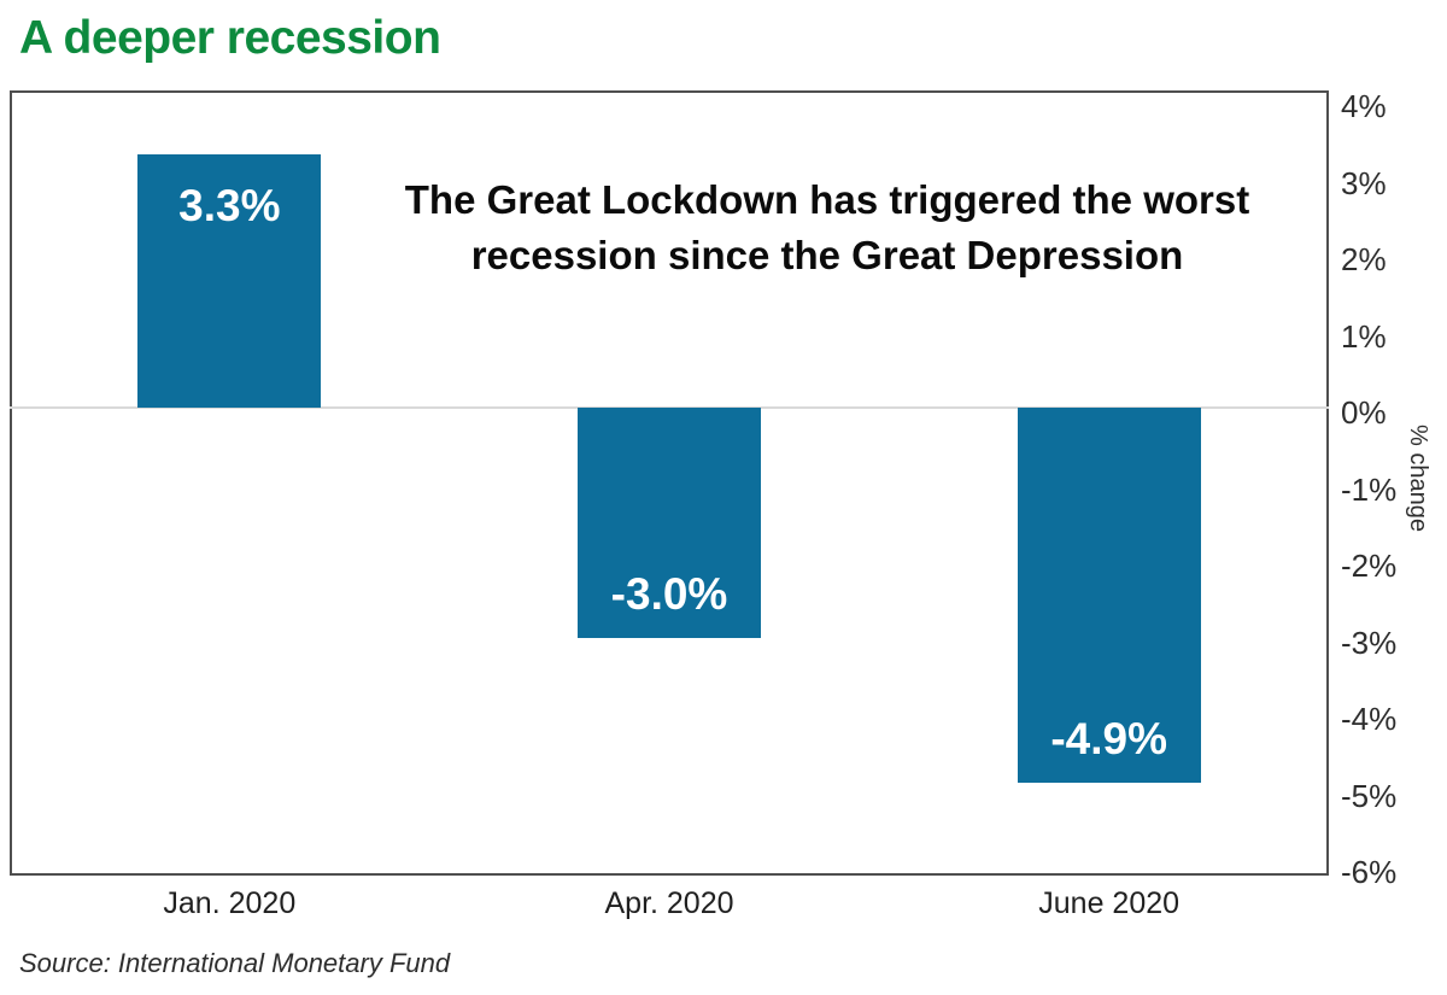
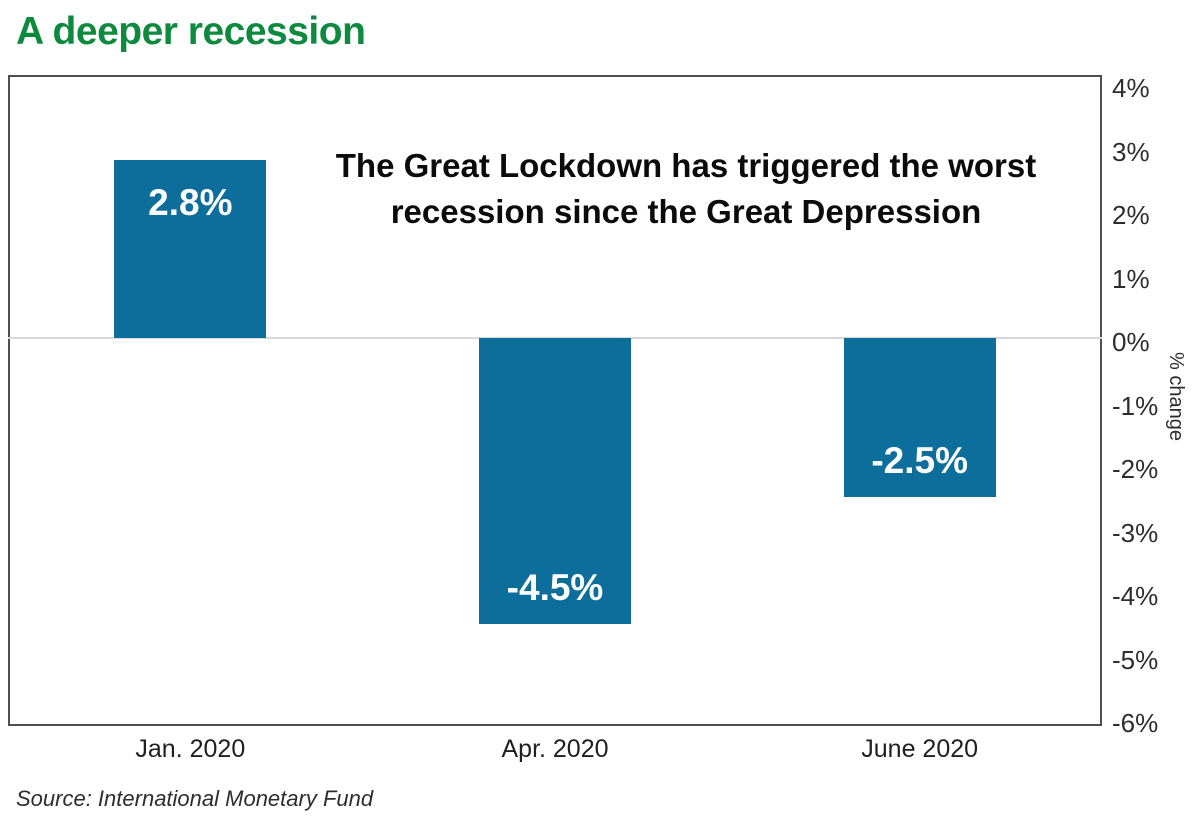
Jan. 2020: 3.3% -> 2.8%
Apr. 2020: -3.0% -> -4.5%
June 2020: -4.9% -> -2.5%
